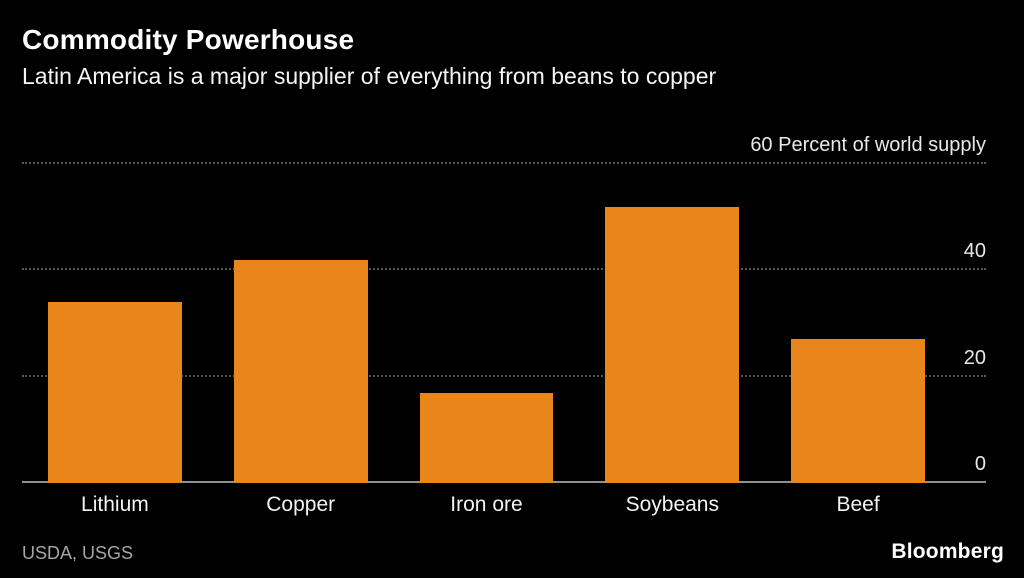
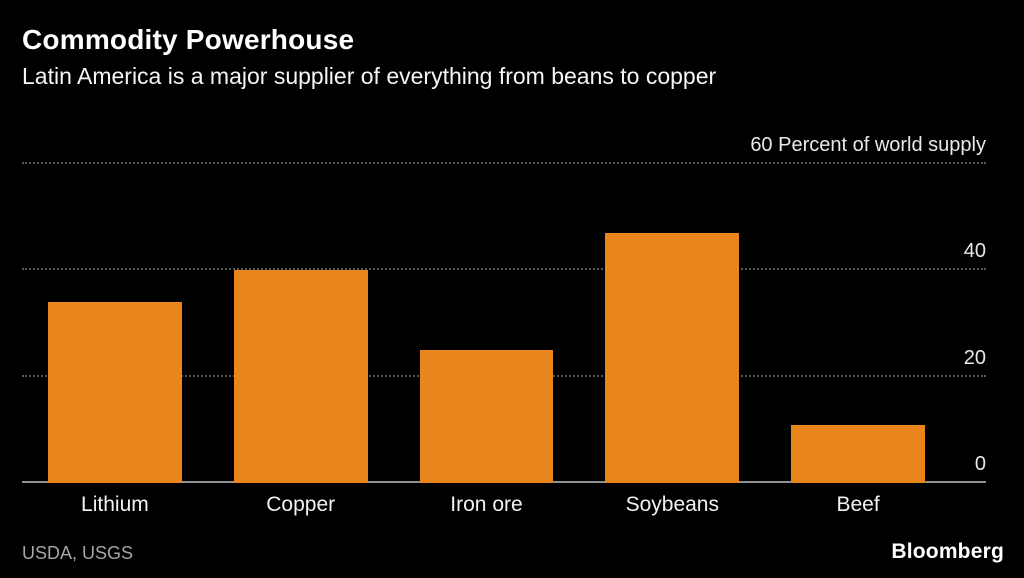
Copper: 42 -> 40
Iron ore: 17 -> 25
Soybeans: 52 -> 47
Beef: 27 -> 11
